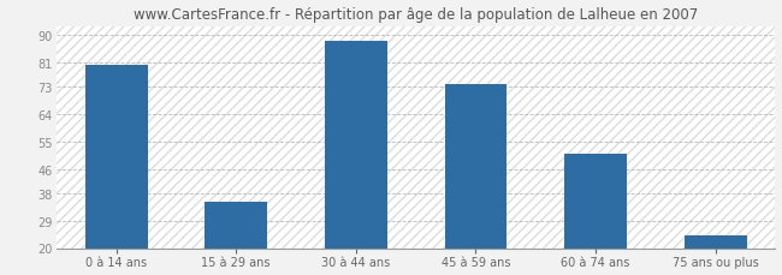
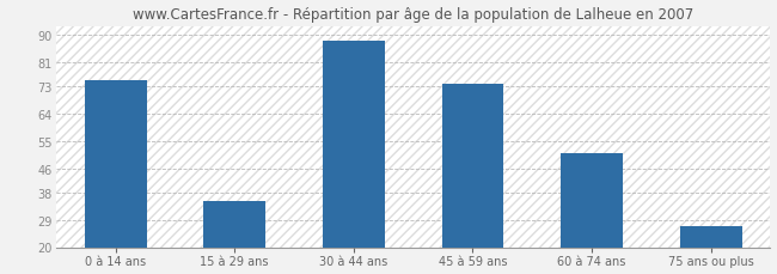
0 à 14 ans: 80 -> 75
75 ans ou plus: 24 -> 27
